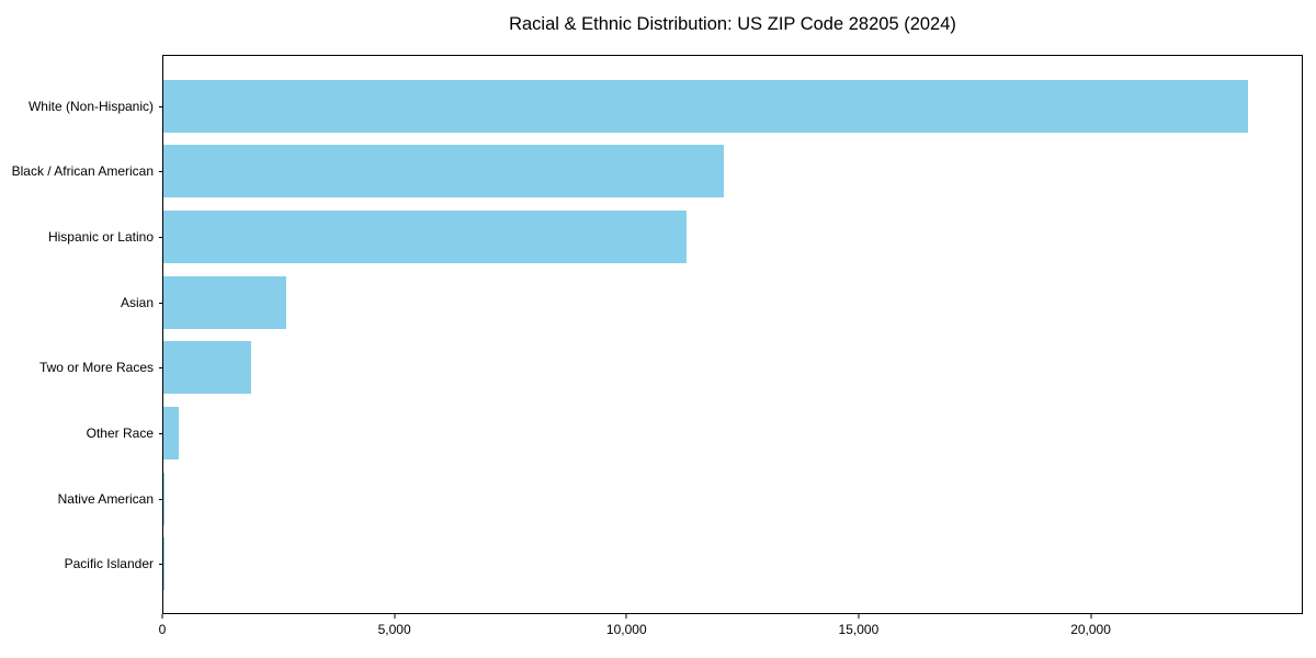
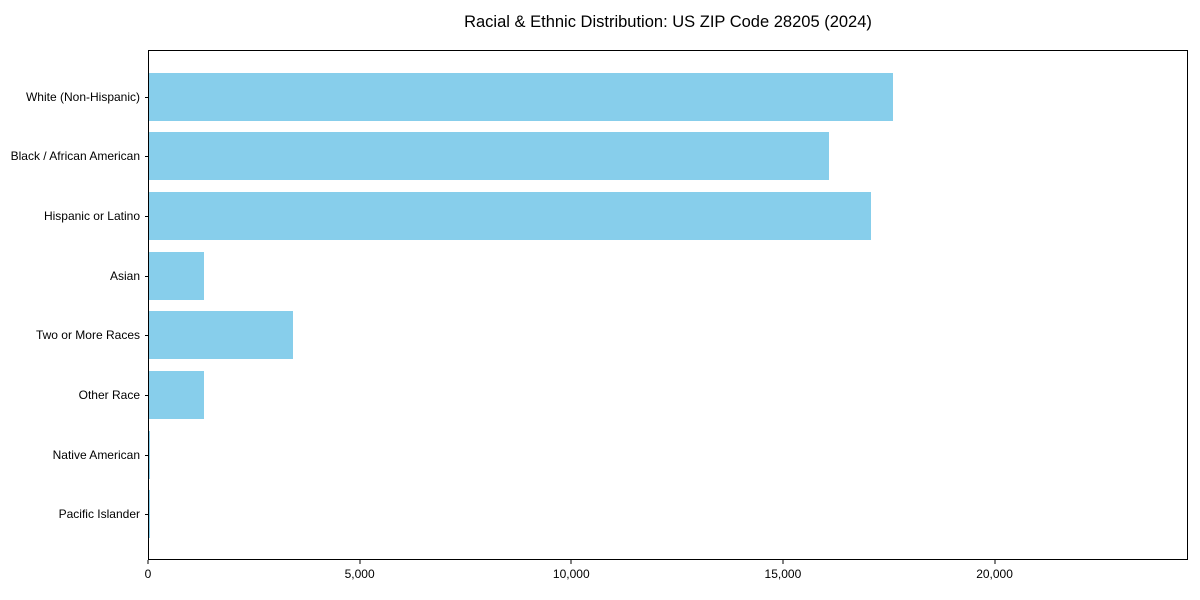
White (Non-Hispanic): 23400 -> 17600
Black / African American: 12100 -> 16100
Hispanic or Latino: 11300 -> 17100
Asian: 2600 -> 1300
Two or More Races: 1900 -> 3400
Other Race: 300 -> 1300
